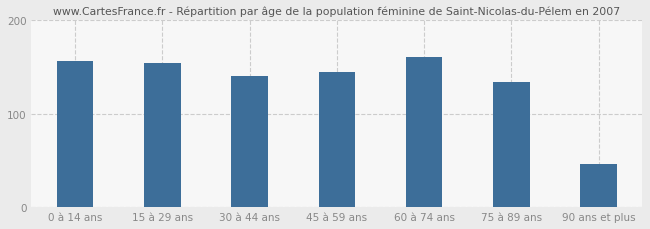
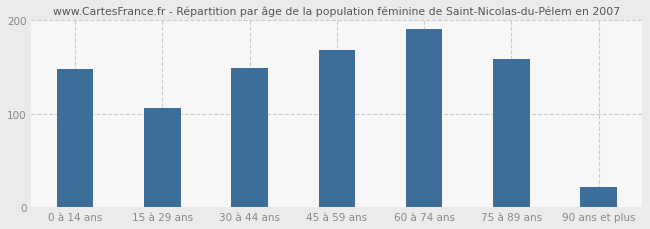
0 à 14 ans: 156 -> 148
15 à 29 ans: 154 -> 106
30 à 44 ans: 140 -> 149
45 à 59 ans: 144 -> 168
60 à 74 ans: 160 -> 190
75 à 89 ans: 134 -> 158
90 ans et plus: 46 -> 22
